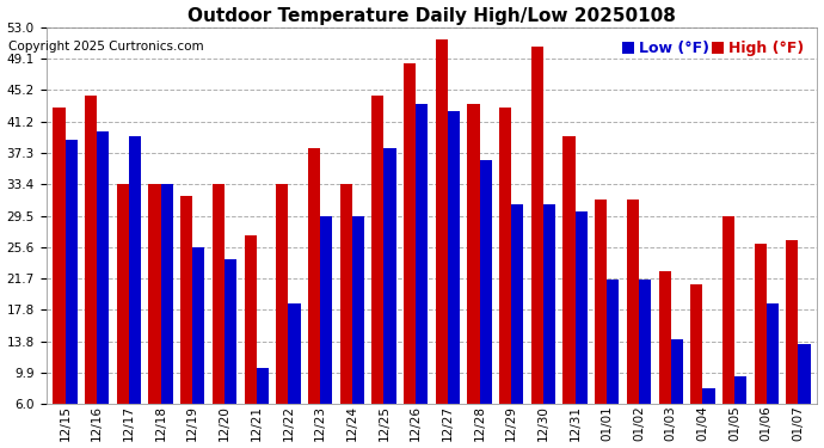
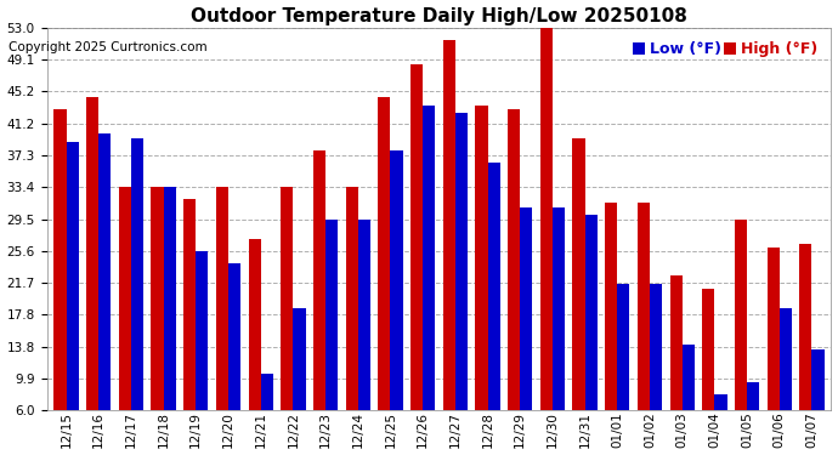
High (°F)/12/30: 50.6 -> 53.0
